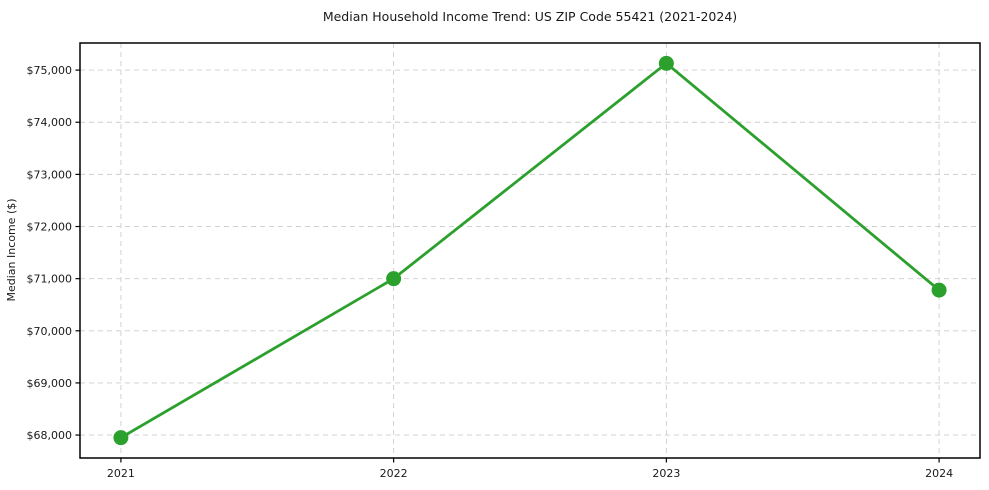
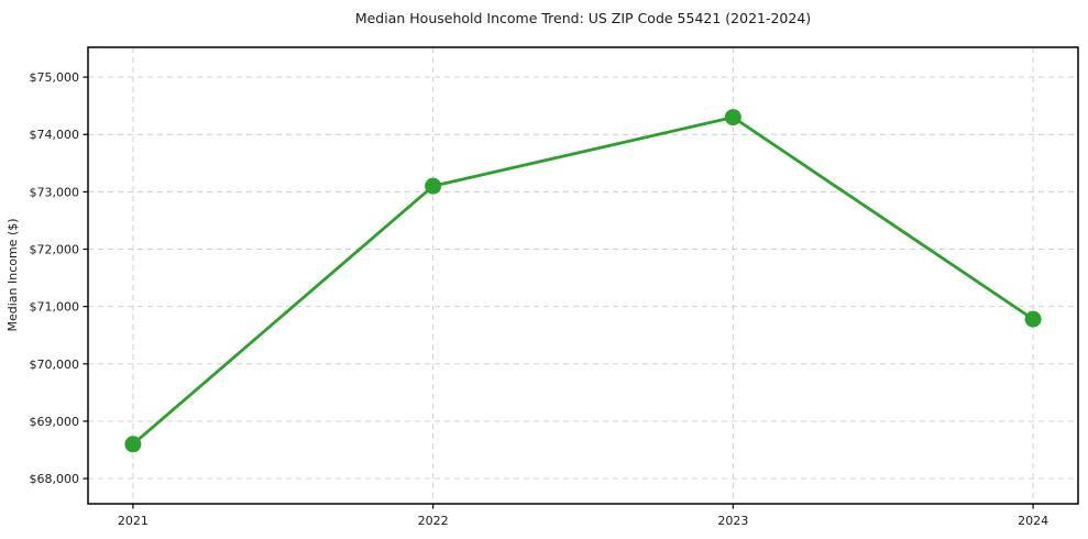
2021: $68000 -> $68600
2022: $71000 -> $73100
2023: $75100 -> $74300
